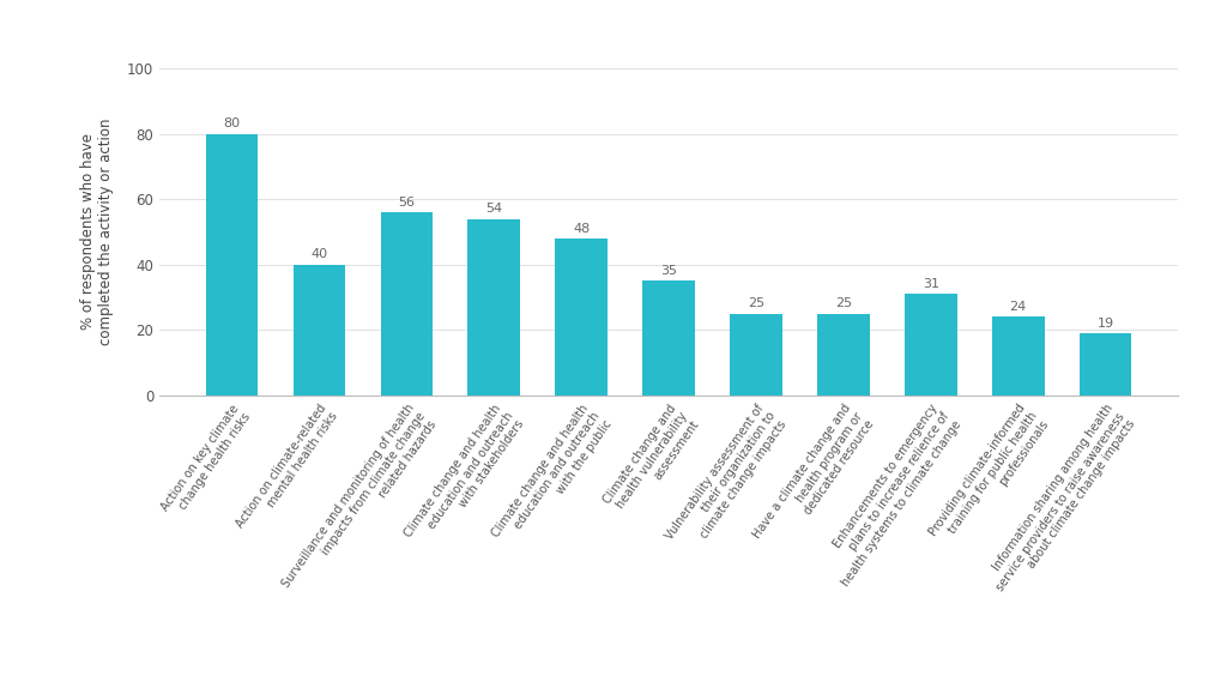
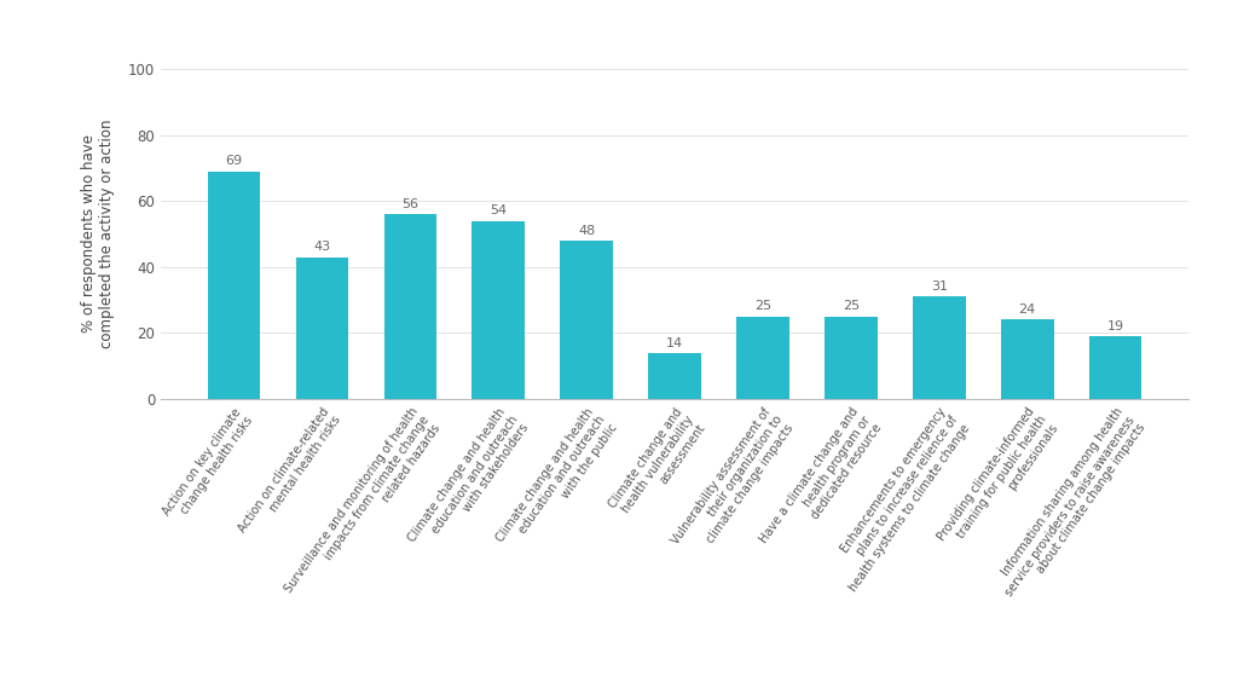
Action on key climate change health risks: 80 -> 69
Action on climate-related mental health risks: 40 -> 43
Climate change and health vulnerability assessment: 35 -> 14
